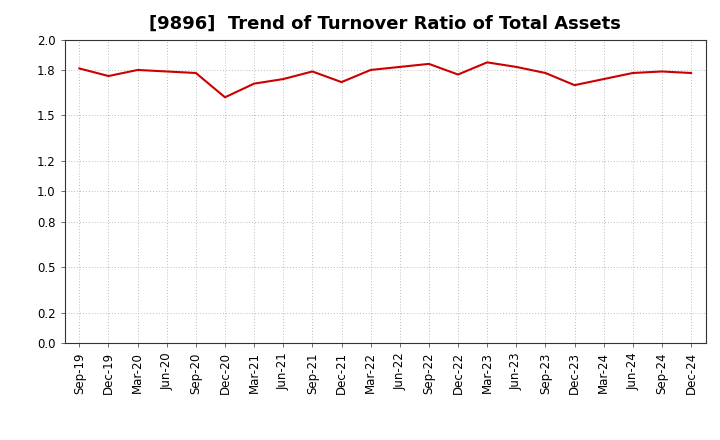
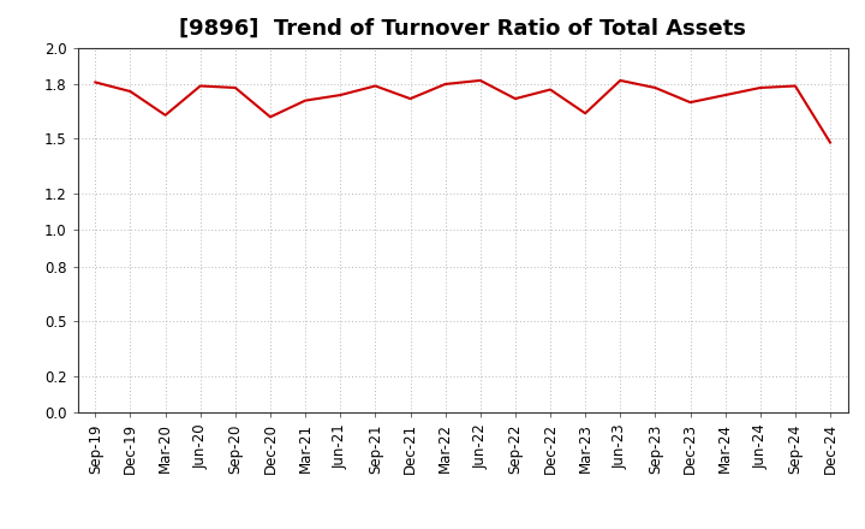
Mar-20: 1.80 -> 1.63
Sep-22: 1.84 -> 1.72
Mar-23: 1.85 -> 1.64
Dec-24: 1.78 -> 1.48
